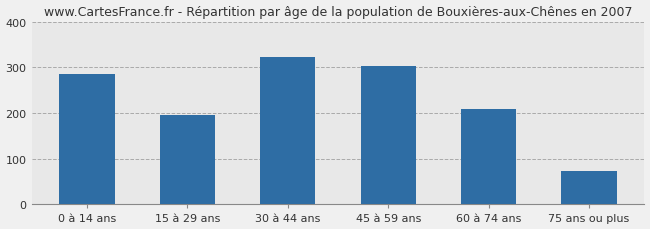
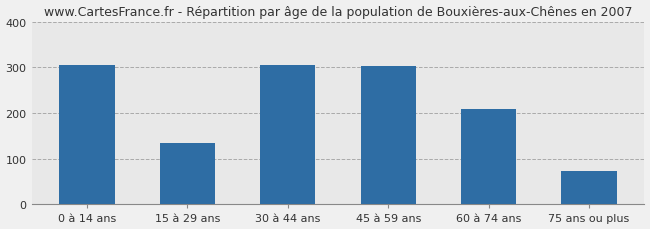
0 à 14 ans: 285 -> 305
15 à 29 ans: 195 -> 135
30 à 44 ans: 323 -> 305
